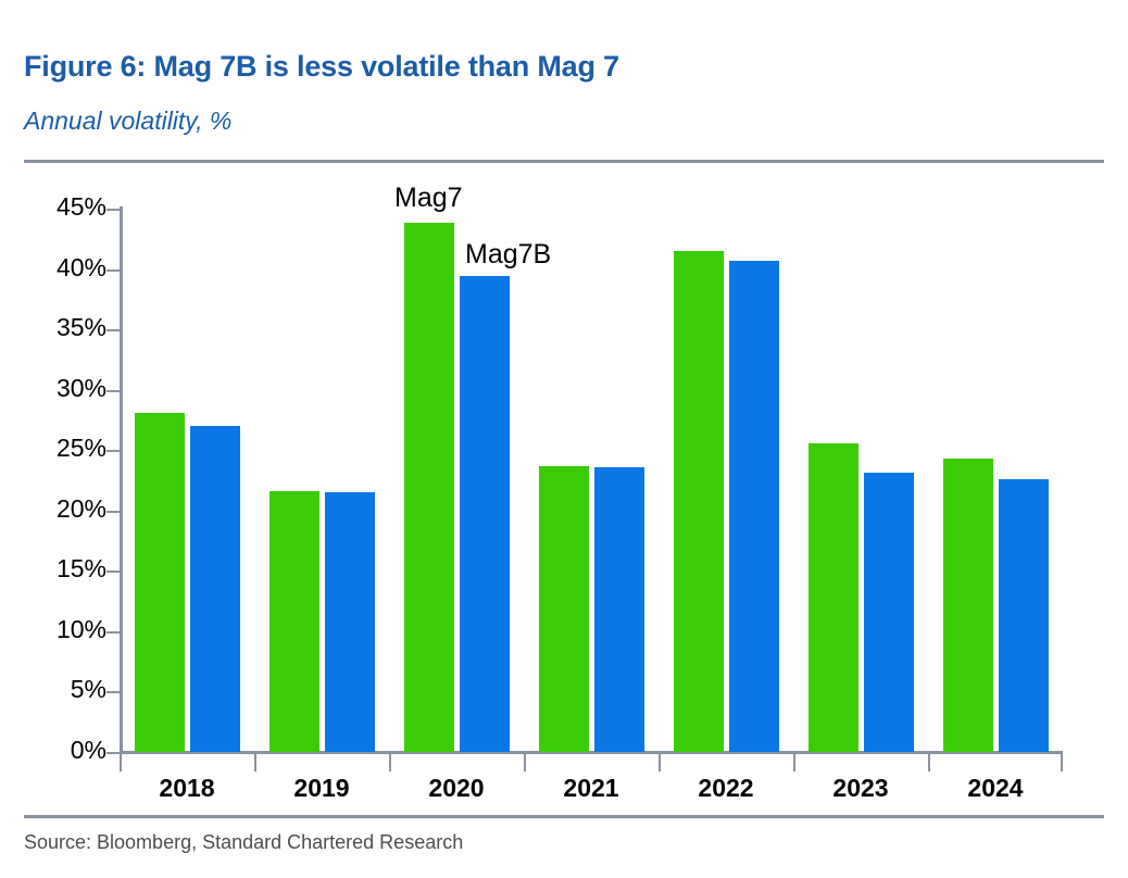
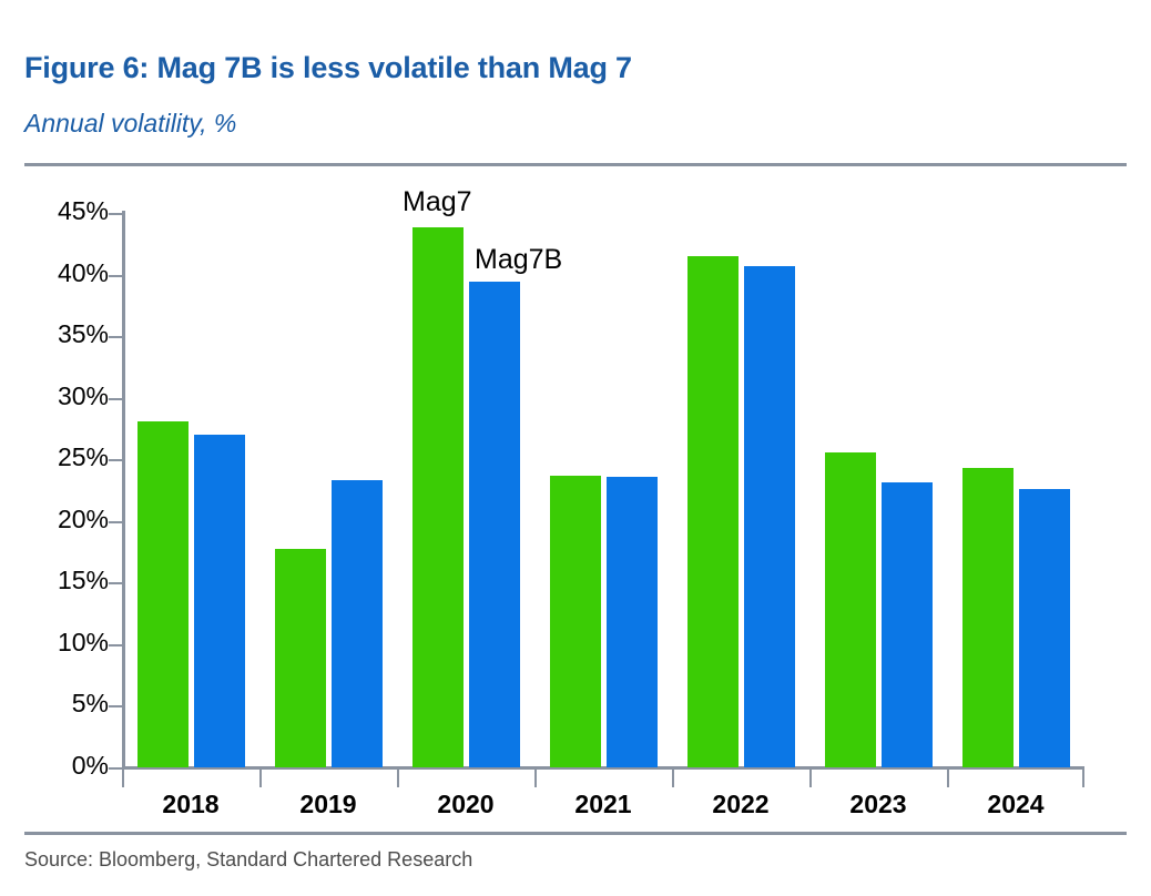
Mag7/2019: 21.6% -> 17.7%
Mag7B/2019: 21.5% -> 23.3%
